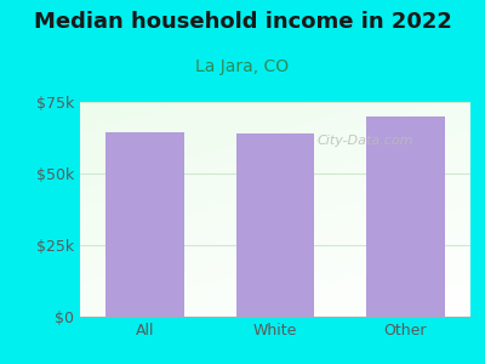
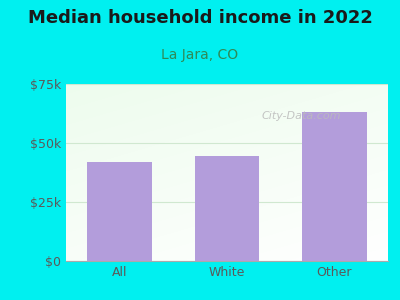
All: $64.5k -> $42.0k
White: $64.0k -> $44.5k
Other: $70.0k -> $63.0k
